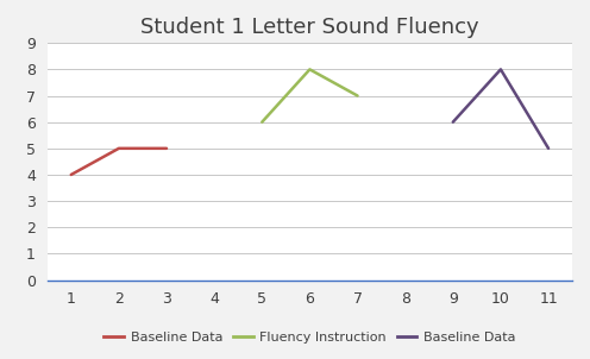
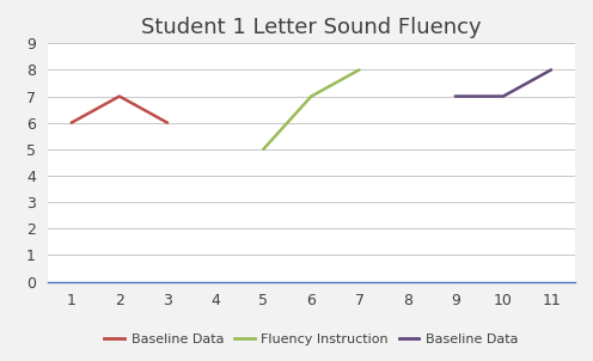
Baseline Data/1: 4 -> 6
Baseline Data/2: 5 -> 7
Baseline Data/3: 5 -> 6
Fluency Instruction/5: 6 -> 5
Fluency Instruction/6: 8 -> 7
Fluency Instruction/7: 7 -> 8
Baseline Data/9: 6 -> 7
Baseline Data/10: 8 -> 7
Baseline Data/11: 5 -> 8
